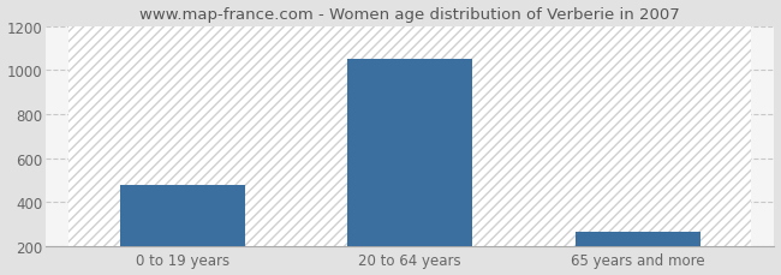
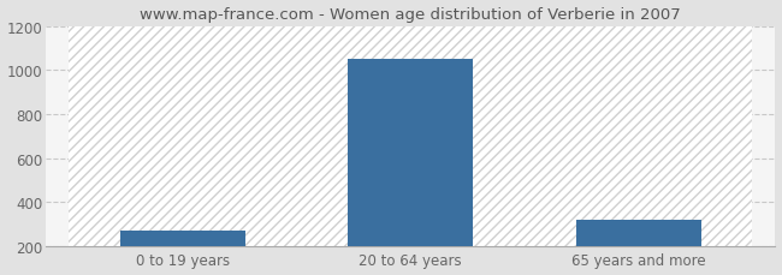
0 to 19 years: 480 -> 270
65 years and more: 260 -> 320
